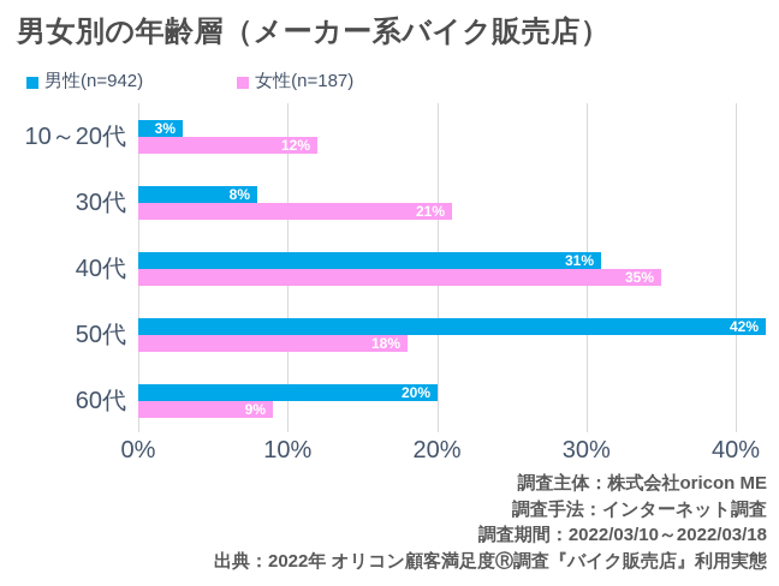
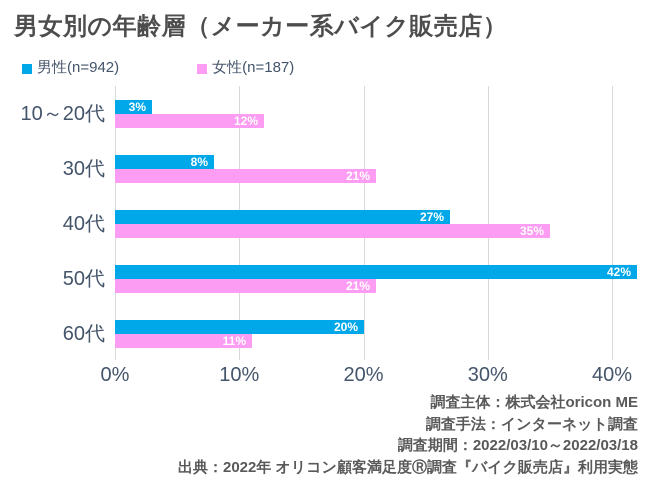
男性(n=942)/40代: 31% -> 27%
女性(n=187)/50代: 18% -> 21%
女性(n=187)/60代: 9% -> 11%
